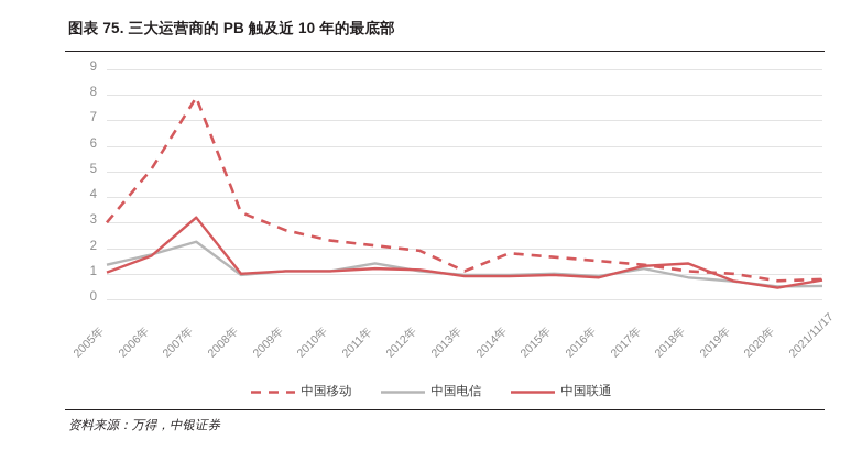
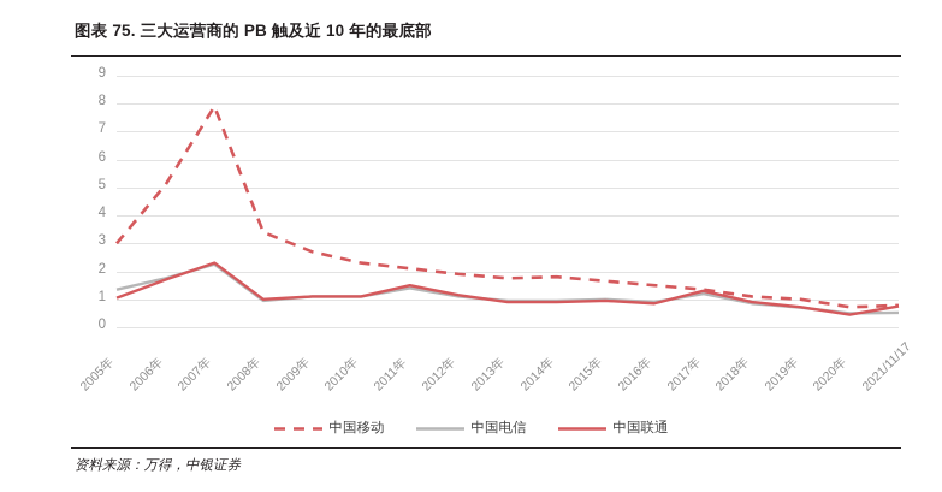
中国联通/2007年: 3.2 -> 2.3
中国联通/2011年: 1.2 -> 1.5
中国移动/2013年: 1.1 -> 1.8
中国联通/2018年: 1.4 -> 0.9
